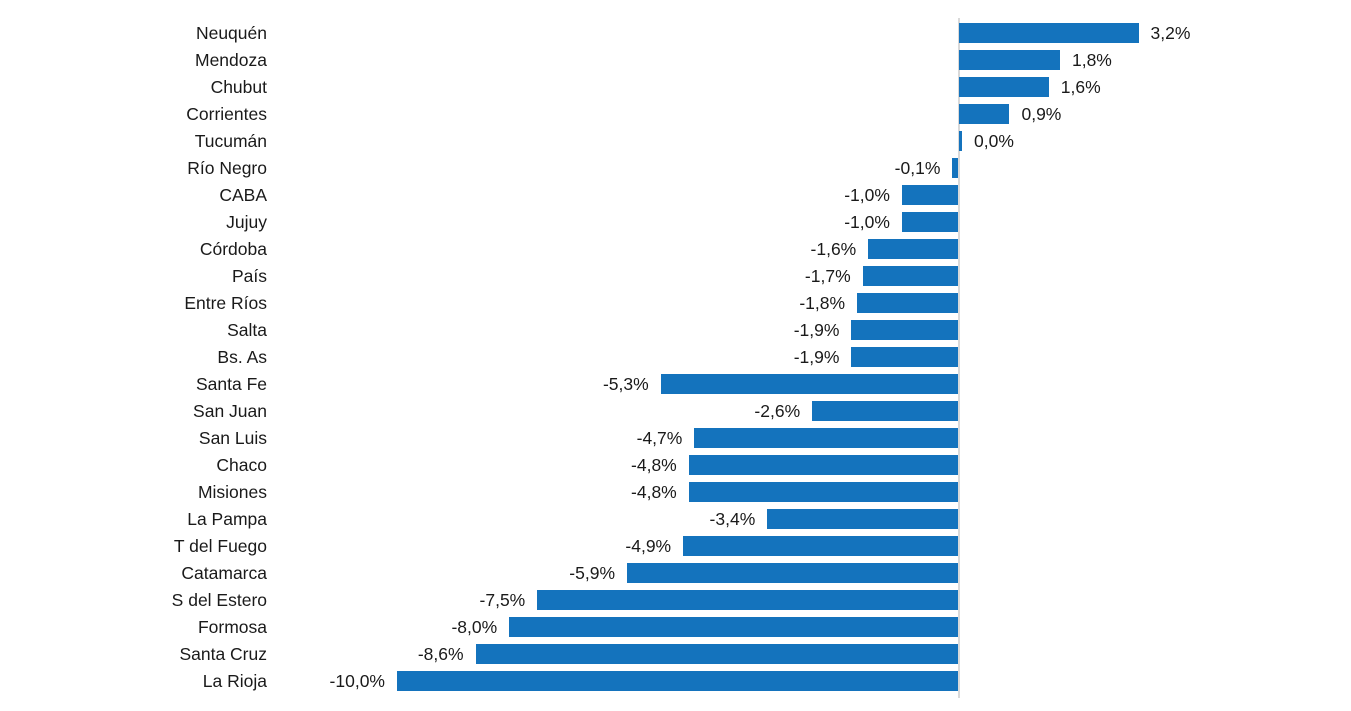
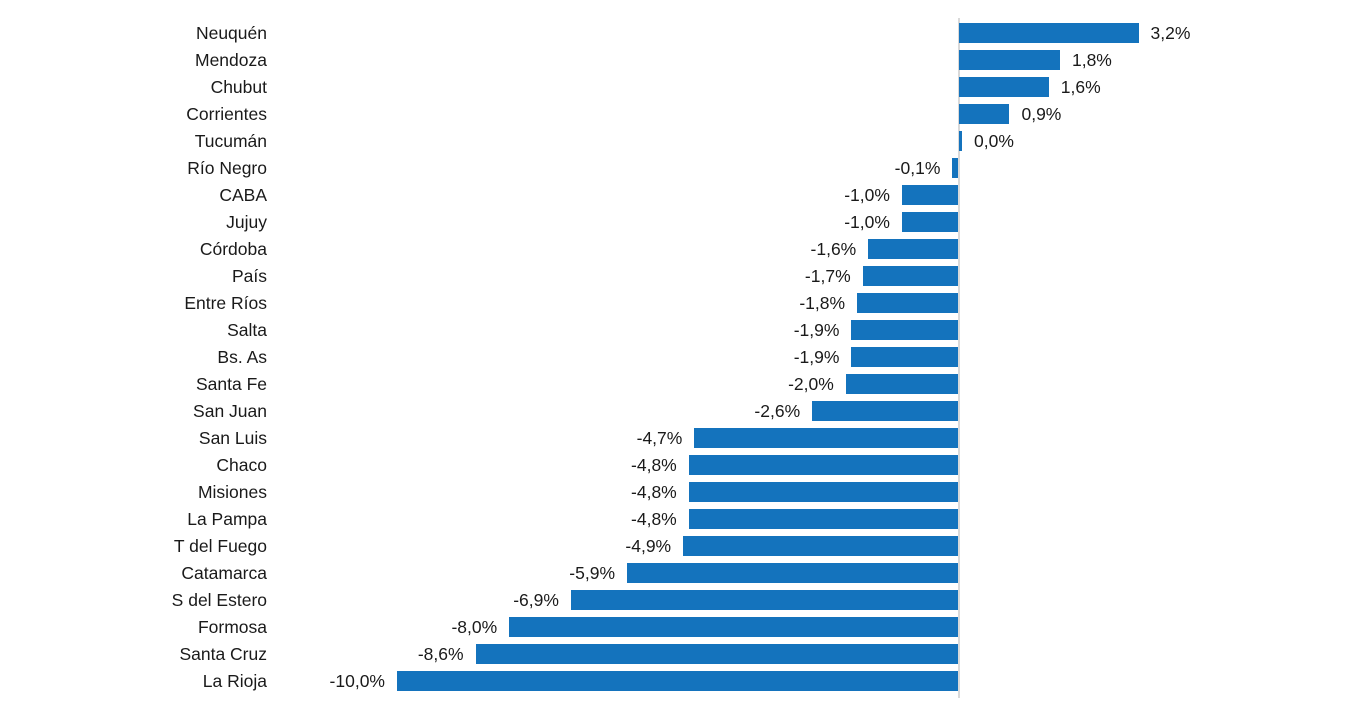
Santa Fe: -5,3% -> -2,0%
La Pampa: -3,4% -> -4,8%
S del Estero: -7,5% -> -6,9%
